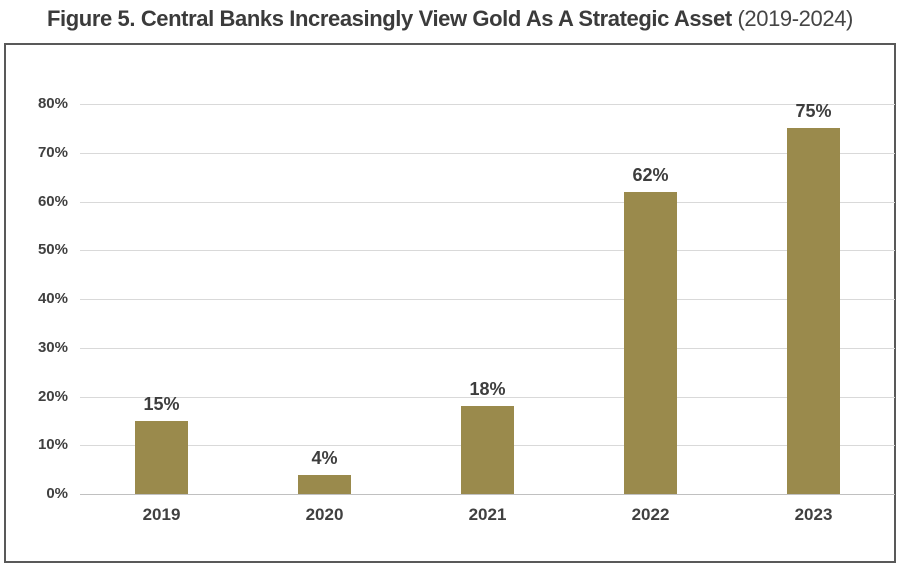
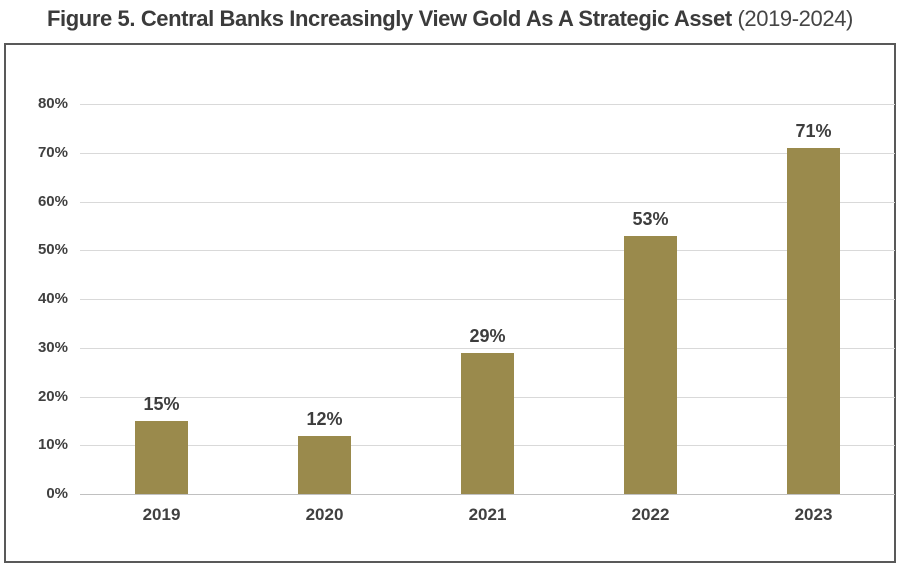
2020: 4% -> 12%
2021: 18% -> 29%
2022: 62% -> 53%
2023: 75% -> 71%
